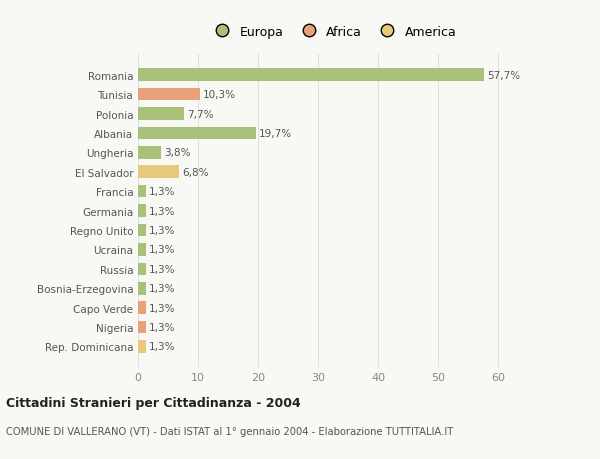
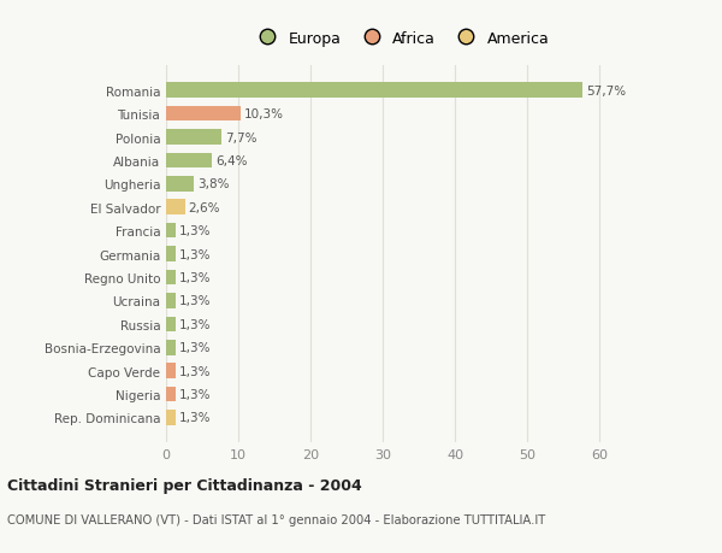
Albania: 19,7% -> 6,4%
El Salvador: 6,8% -> 2,6%
